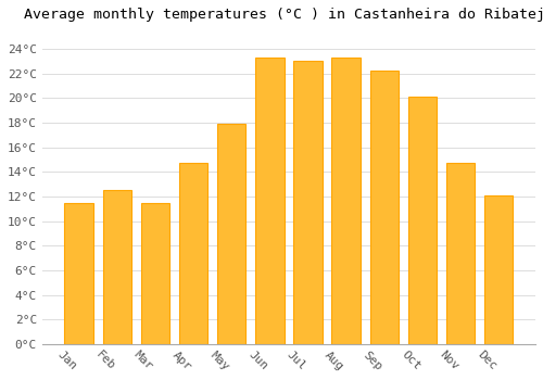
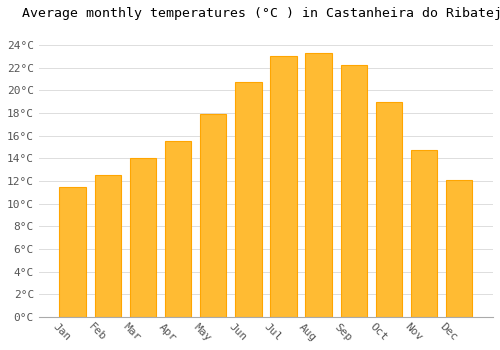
Mar: 11.5°C -> 14.0°C
Apr: 14.7°C -> 15.5°C
Jun: 23.3°C -> 20.7°C
Oct: 20.1°C -> 19.0°C
